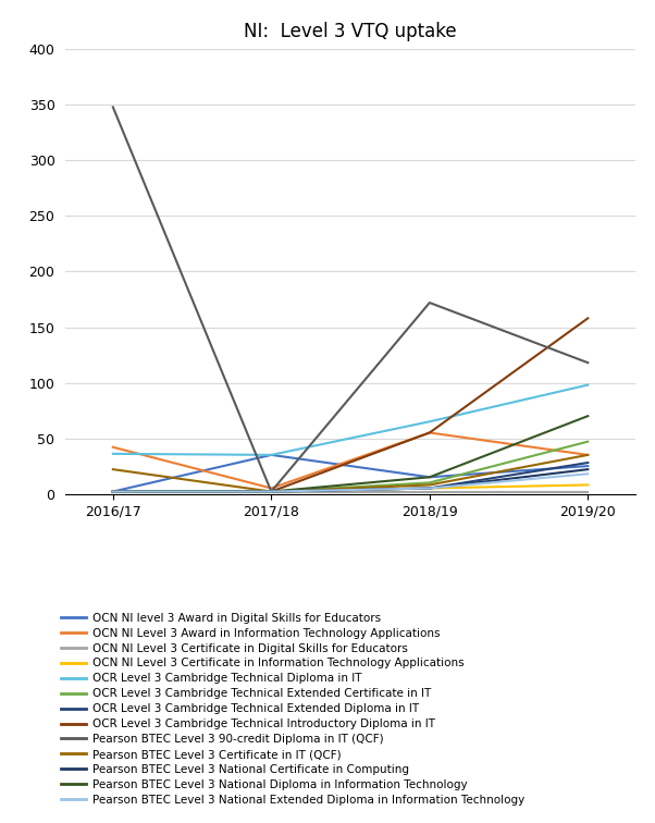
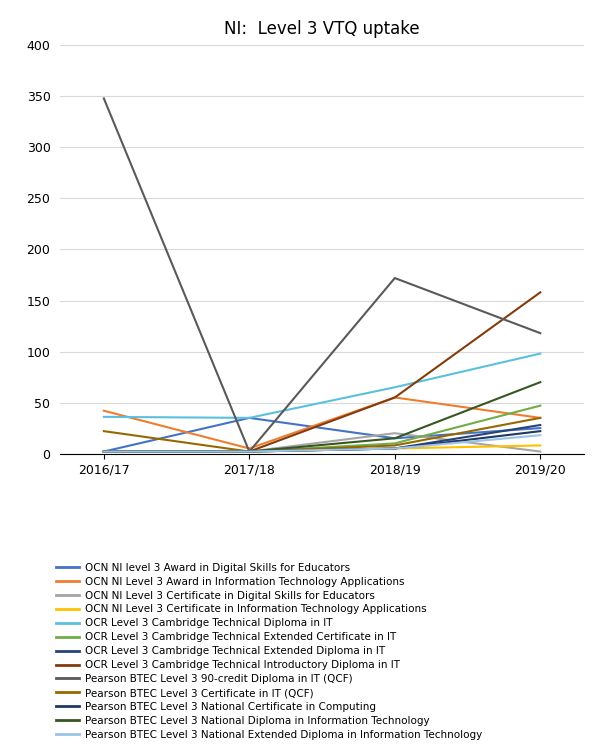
OCN NI Level 3 Certificate in Digital Skills for Educators/2018/19: 2 -> 20
